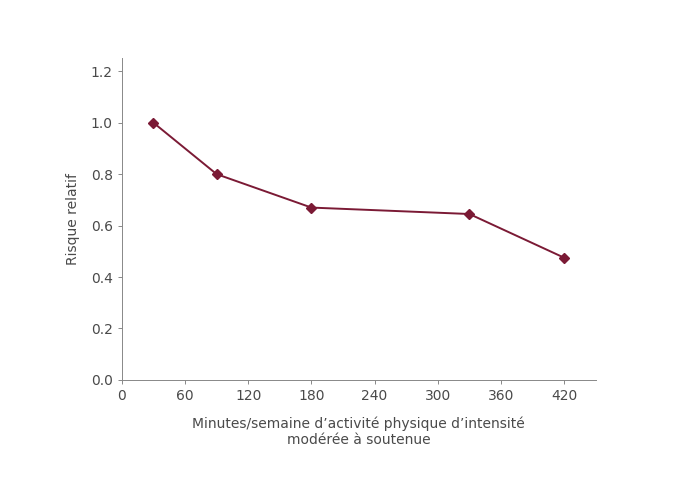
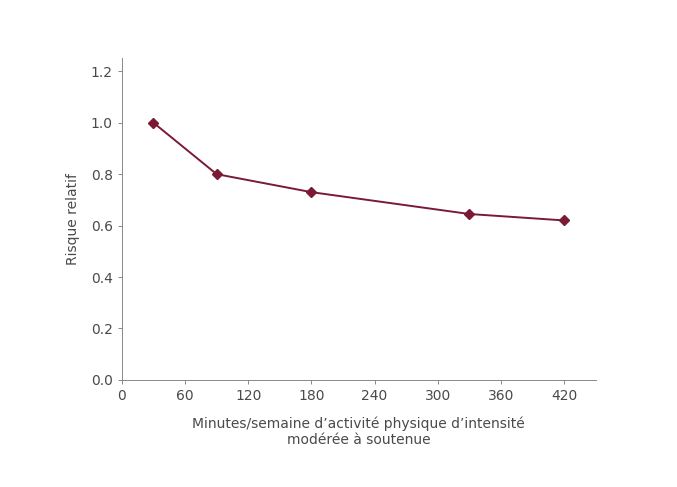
180: 0.670 -> 0.730
420: 0.475 -> 0.620
